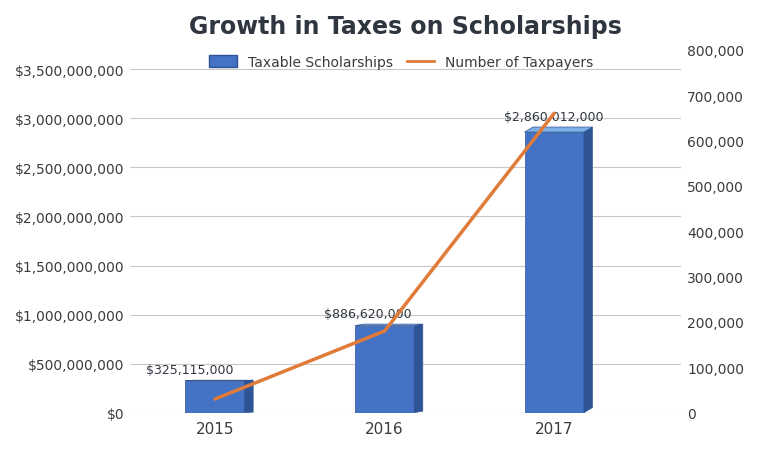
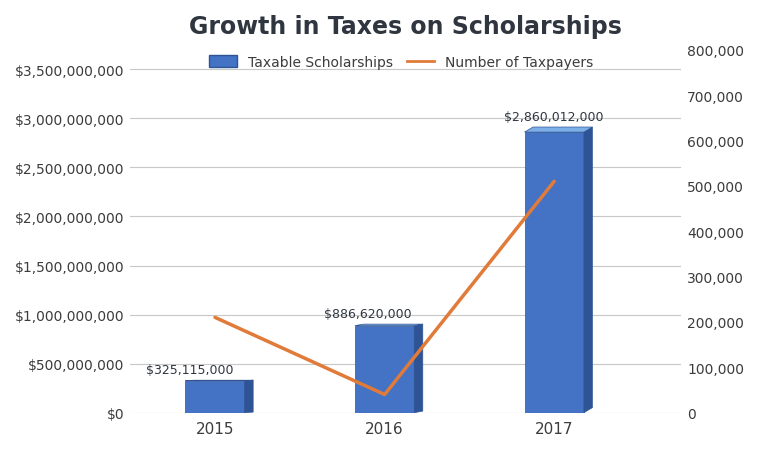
2015: 30,000 -> 210,000
2016: 180,000 -> 40,000
2017: 660,000 -> 510,000
